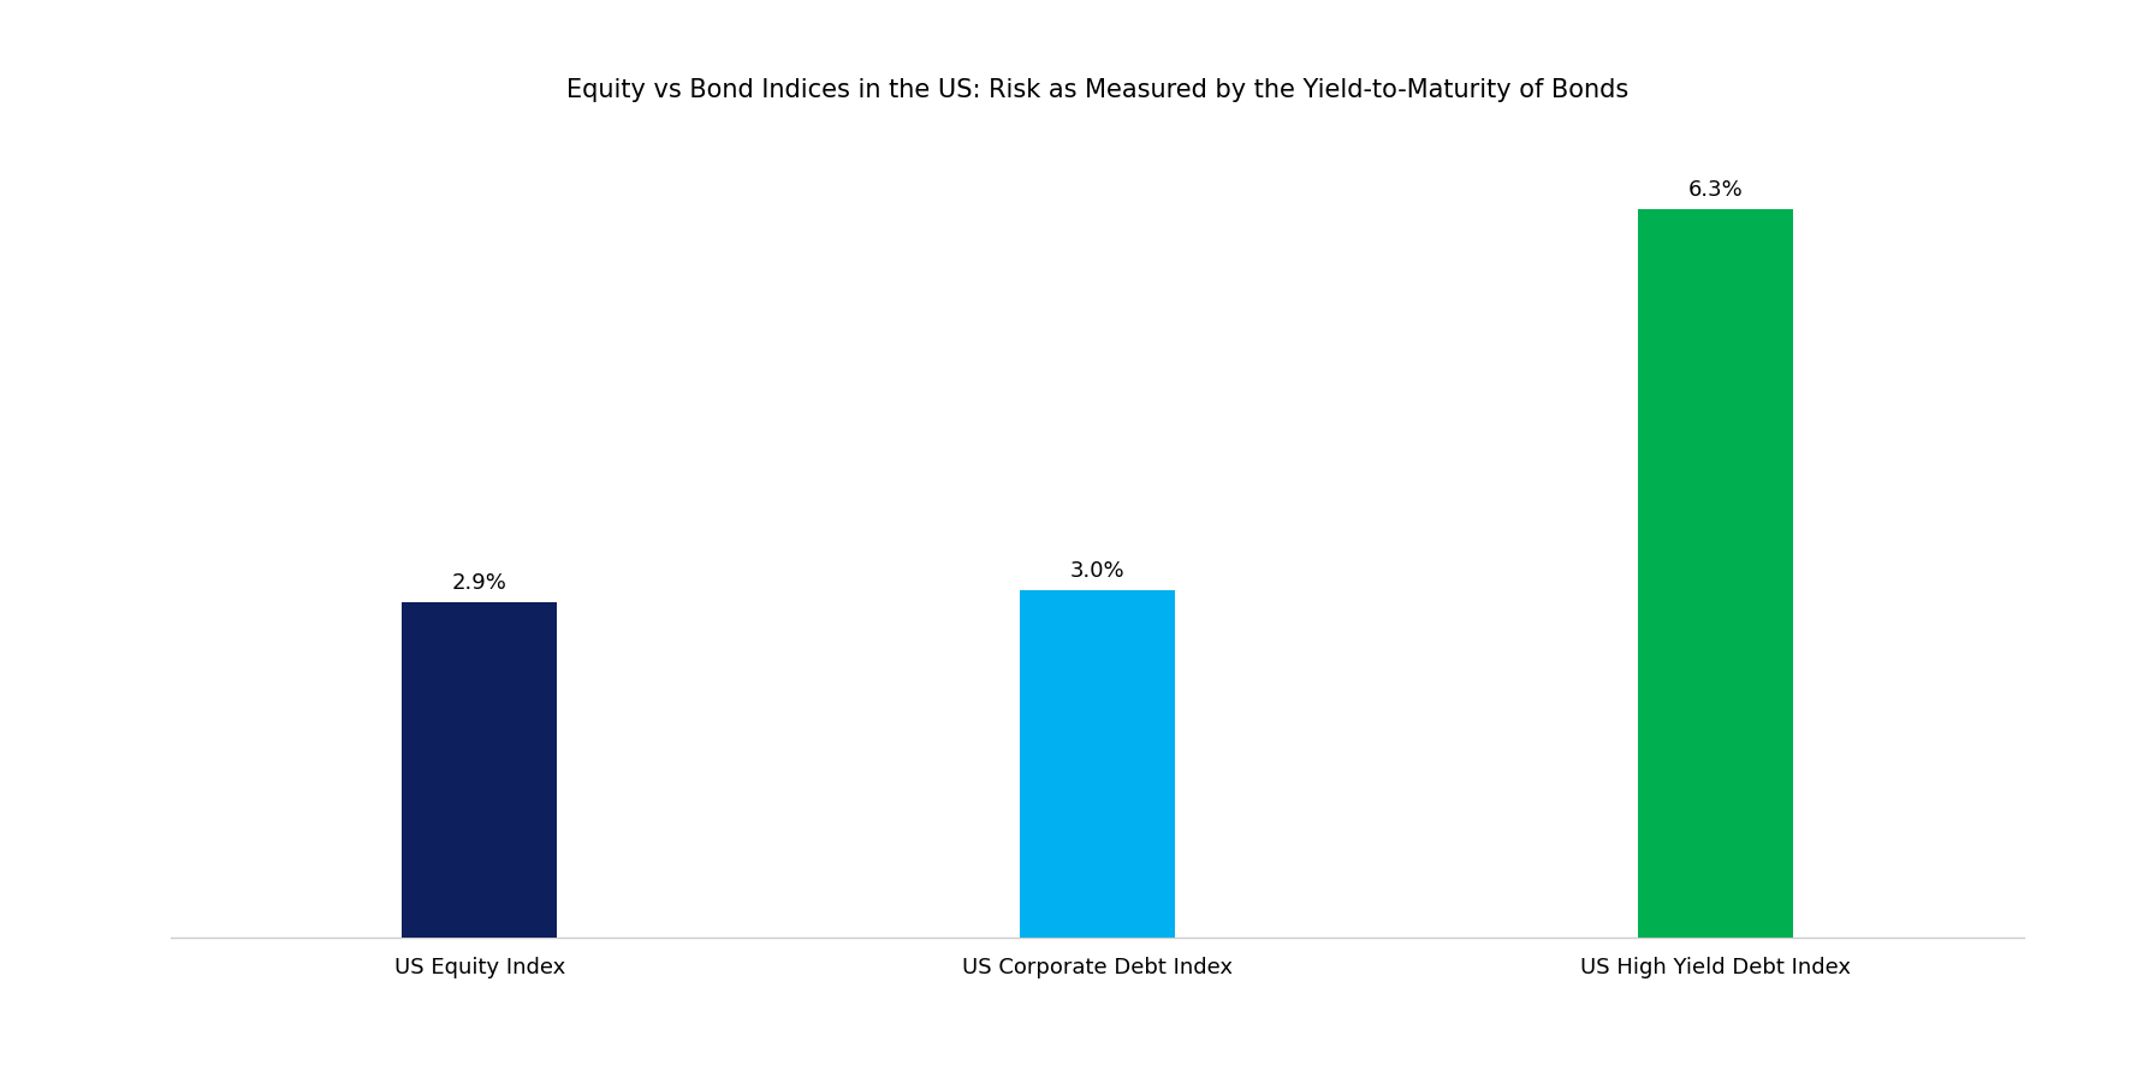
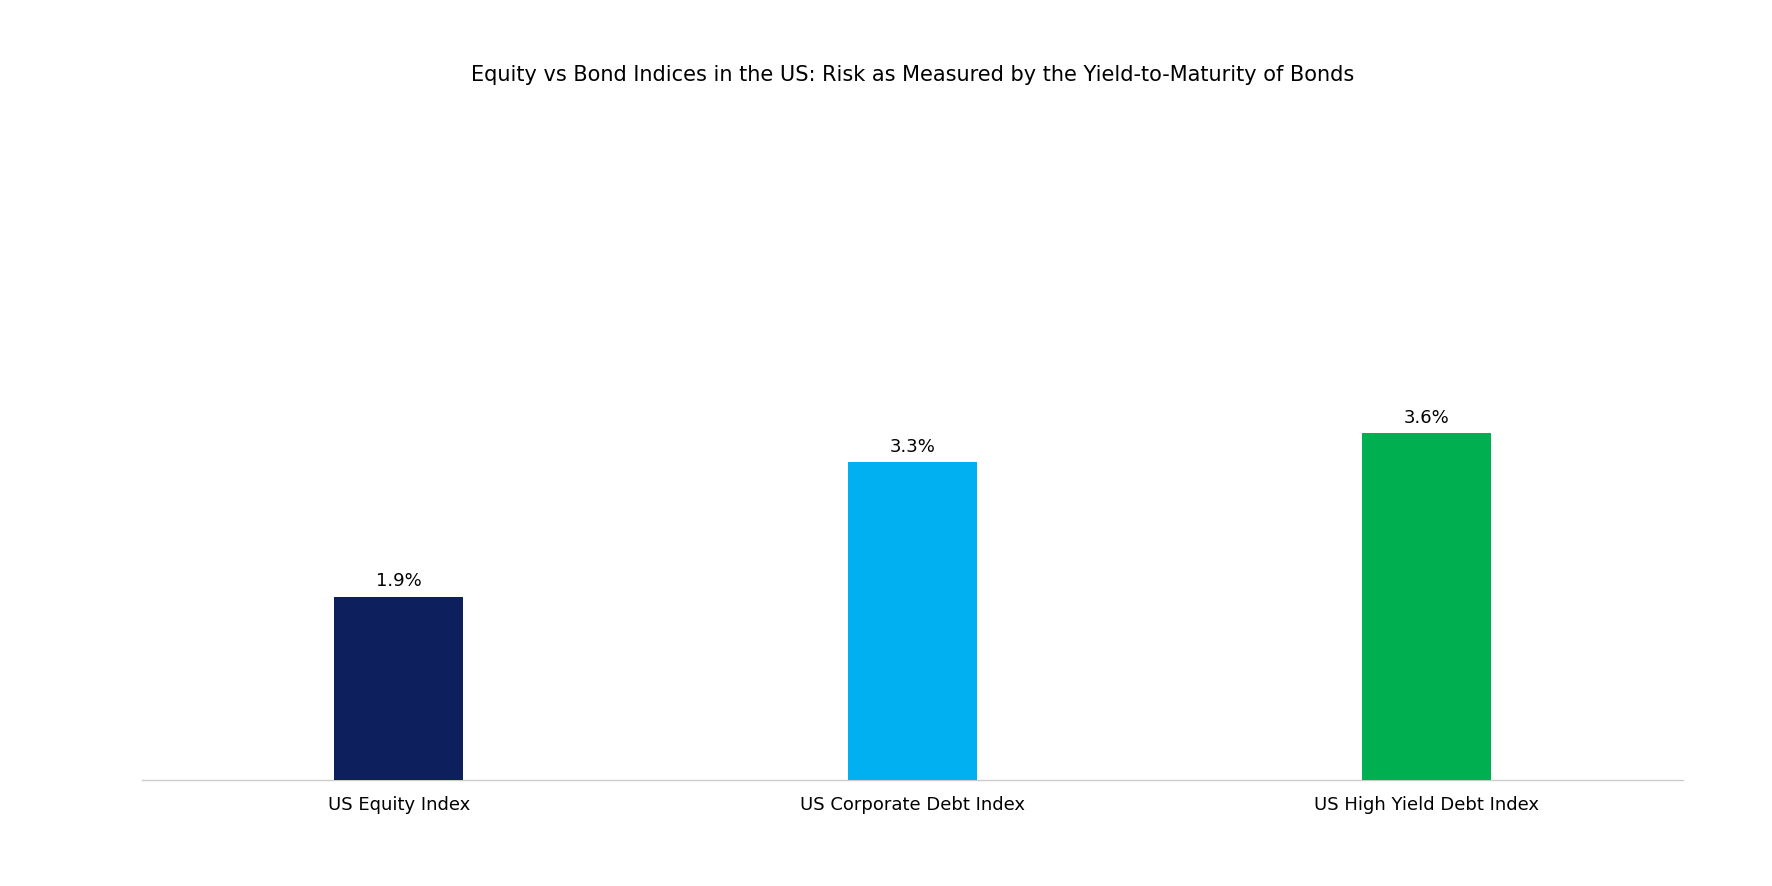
US Equity Index: 2.9% -> 1.9%
US Corporate Debt Index: 3.0% -> 3.3%
US High Yield Debt Index: 6.3% -> 3.6%
